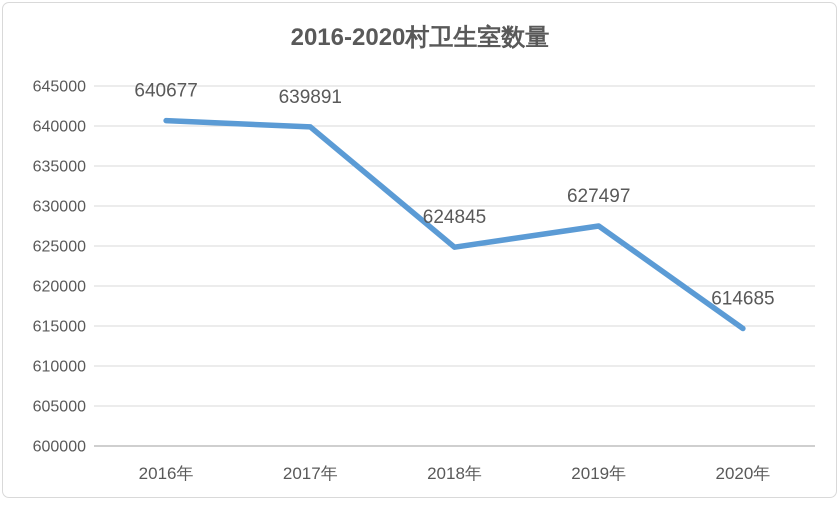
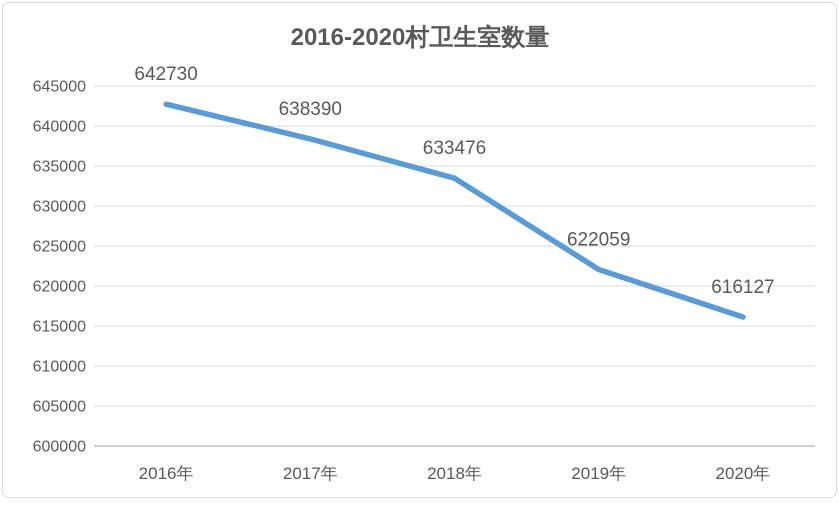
2016年: 640677 -> 642730
2017年: 639891 -> 638390
2018年: 624845 -> 633476
2019年: 627497 -> 622059
2020年: 614685 -> 616127
